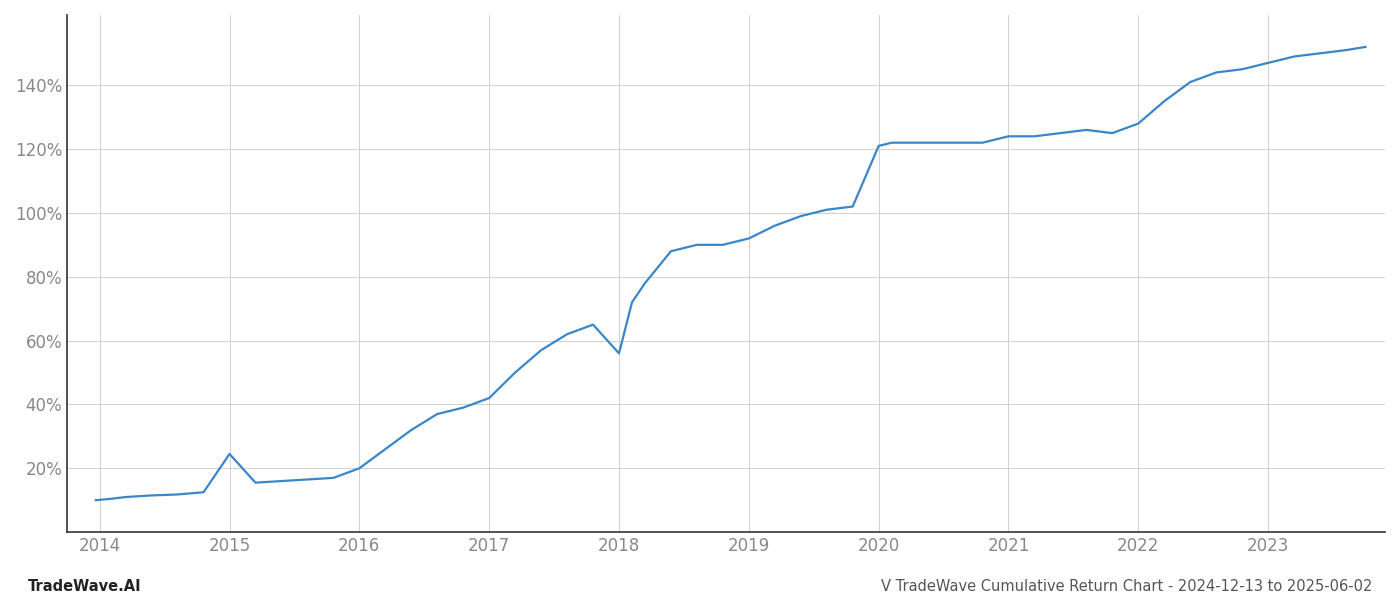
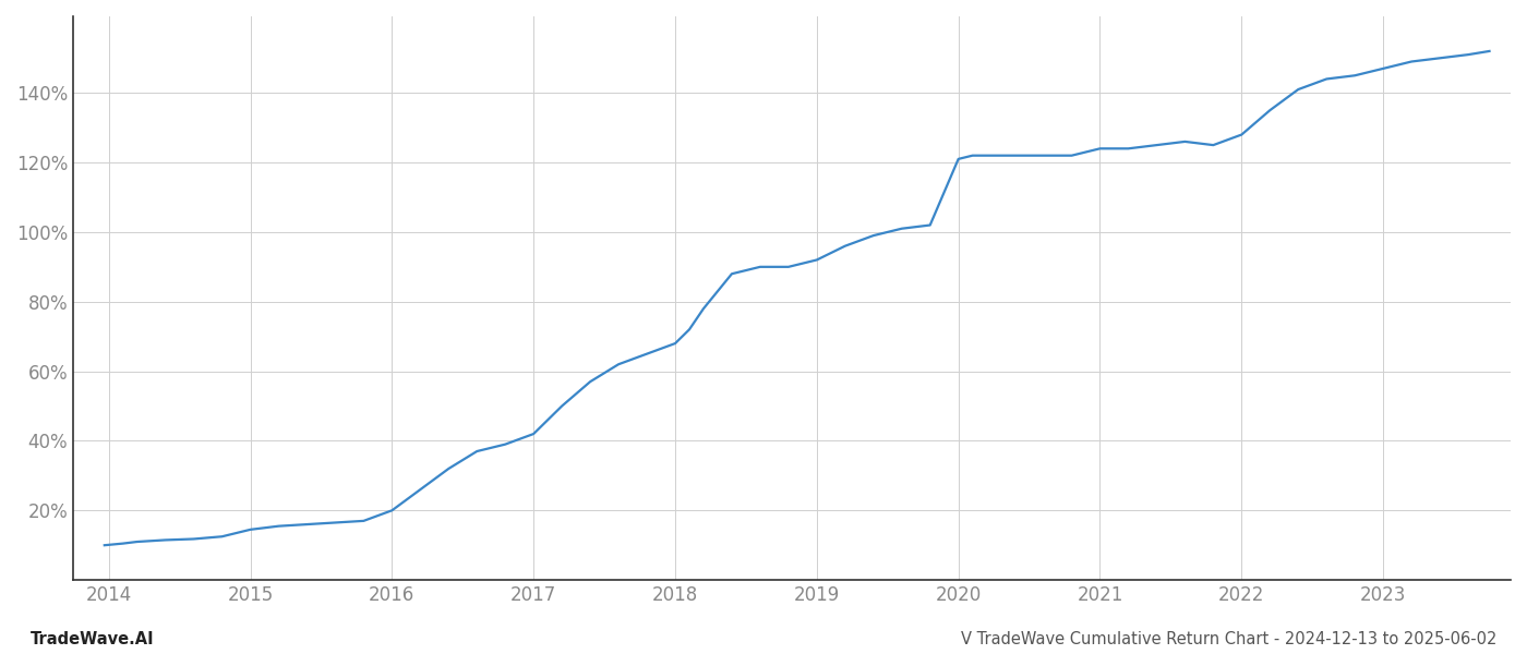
2015: 24.5% -> 14.5%
2018: 56.0% -> 68.0%
